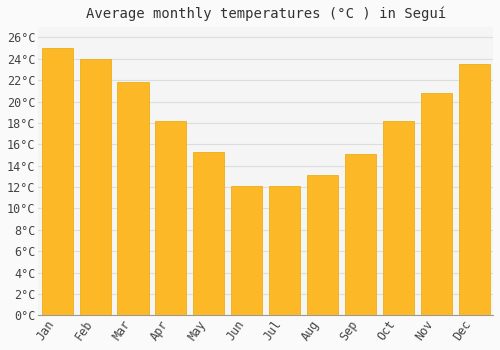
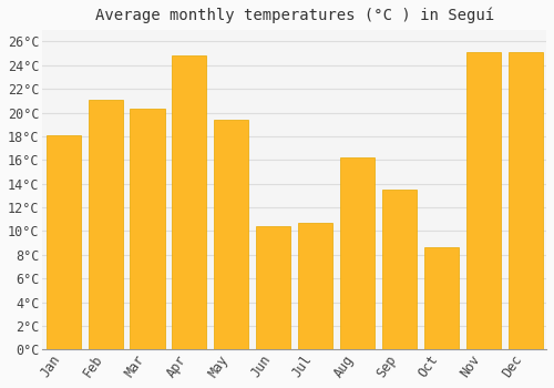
Jan: 25.0°C -> 18.1°C
Feb: 24.0°C -> 21.1°C
Mar: 21.8°C -> 20.3°C
Apr: 18.2°C -> 24.8°C
May: 15.3°C -> 19.4°C
Jun: 12.1°C -> 10.4°C
Jul: 12.1°C -> 10.7°C
Aug: 13.1°C -> 16.2°C
Sep: 15.1°C -> 13.5°C
Oct: 18.2°C -> 8.6°C
Nov: 20.8°C -> 25.1°C
Dec: 23.5°C -> 25.1°C
